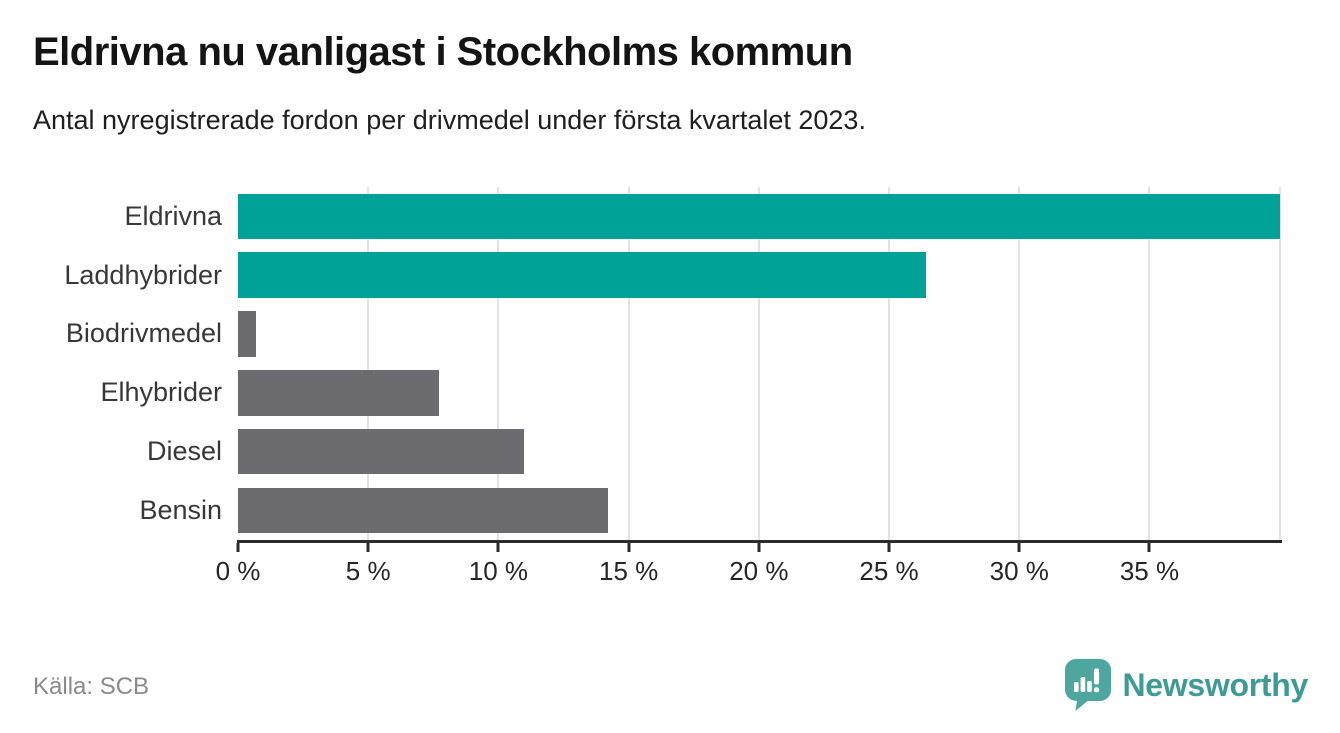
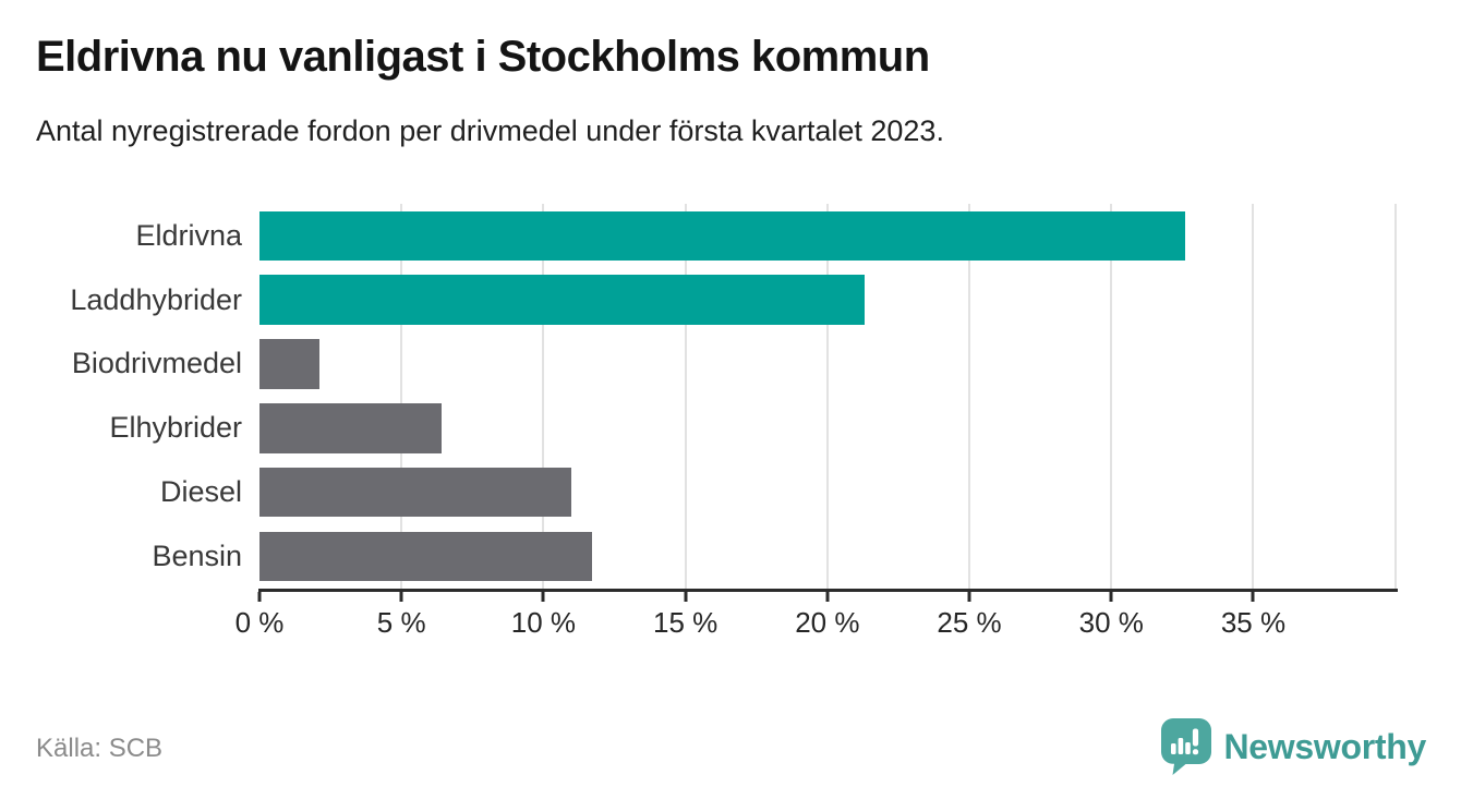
Eldrivna: 40.0% -> 32.6%
Laddhybrider: 26.4% -> 21.3%
Biodrivmedel: 0.7% -> 2.1%
Elhybrider: 7.7% -> 6.4%
Bensin: 14.2% -> 11.7%
